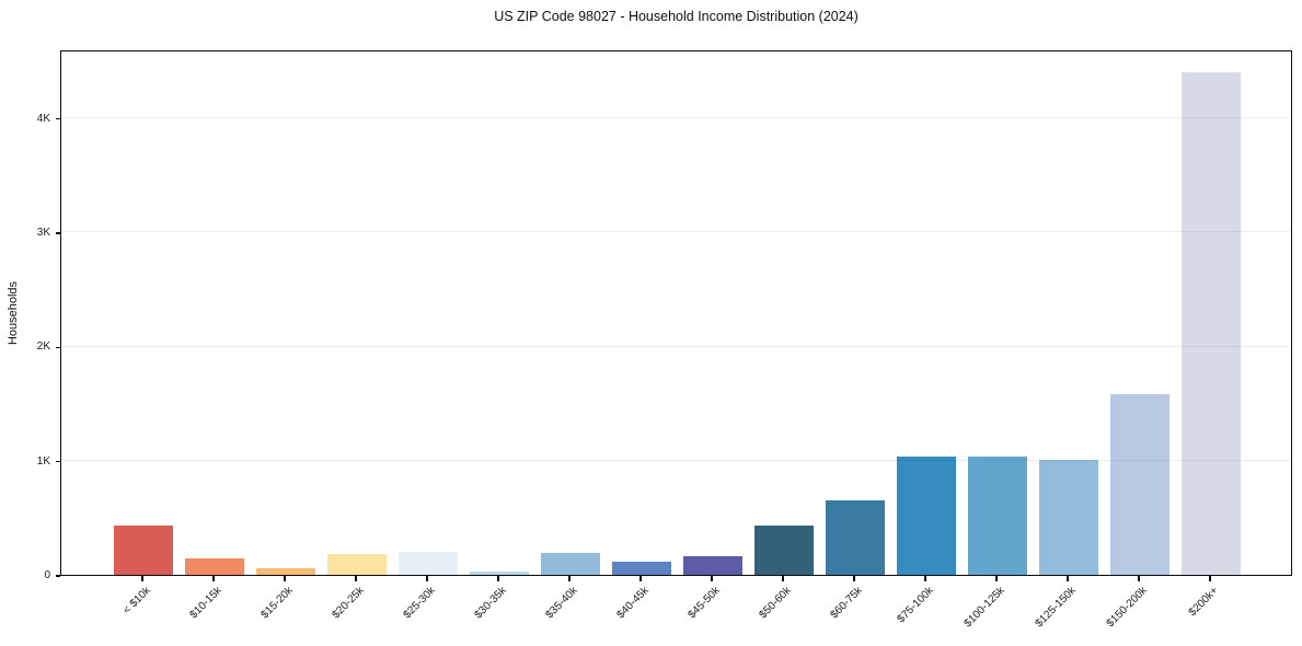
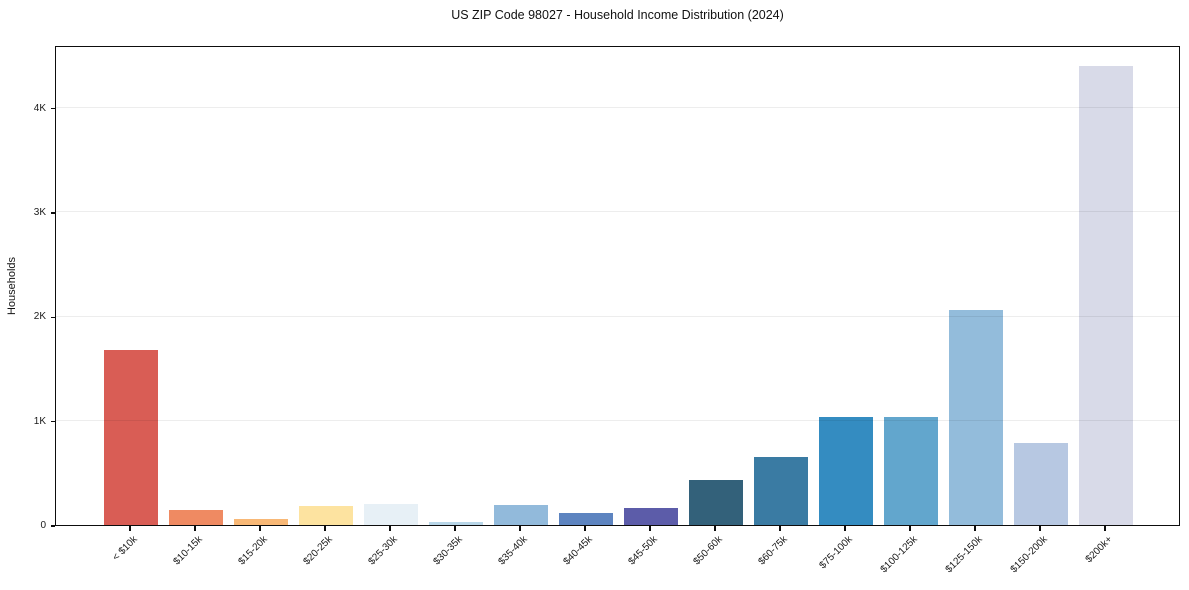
< $10k: 0.44K -> 1.68K
$125-150k: 1.00K -> 2.06K
$150-200k: 1.58K -> 0.79K
